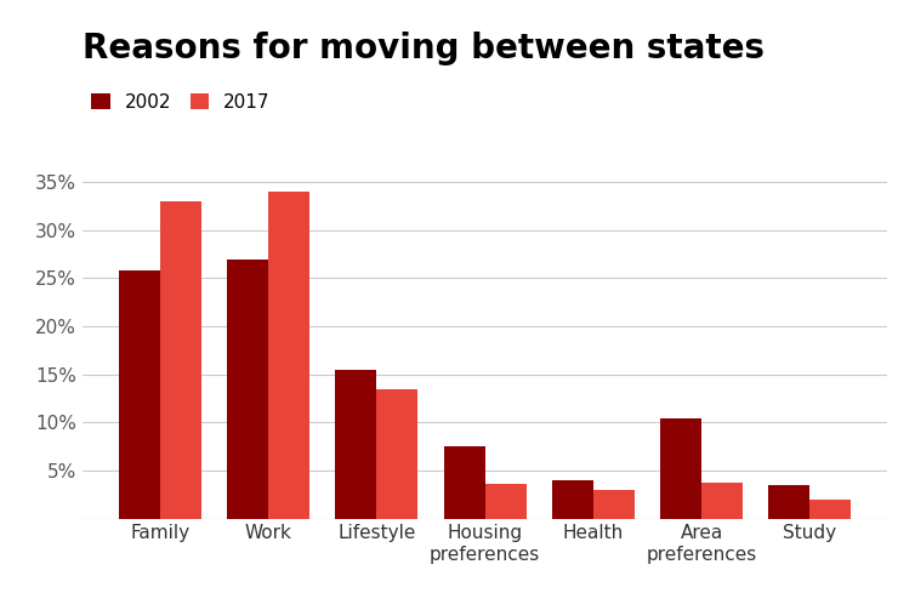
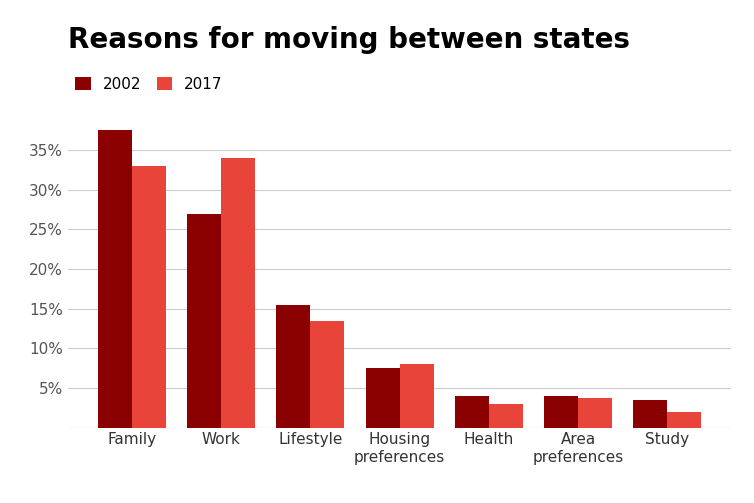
2002/Family: 25.8% -> 37.5%
2017/Housing preferences: 3.6% -> 8.0%
2002/Area preferences: 10.4% -> 4.0%
